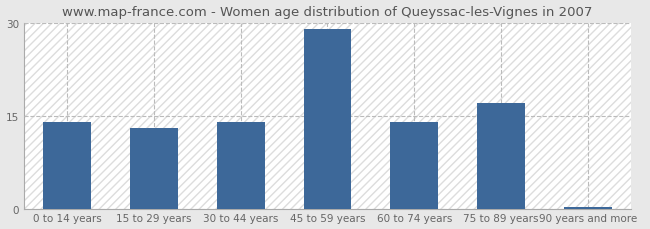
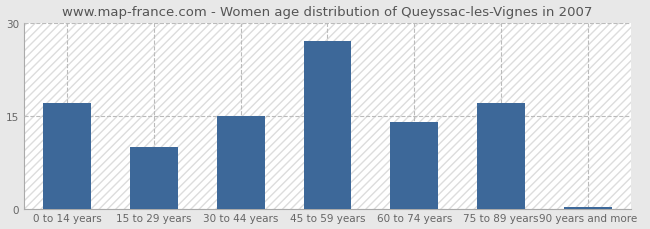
0 to 14 years: 14.0 -> 17.0
15 to 29 years: 13.0 -> 10.0
30 to 44 years: 14.0 -> 15.0
45 to 59 years: 29.0 -> 27.0
